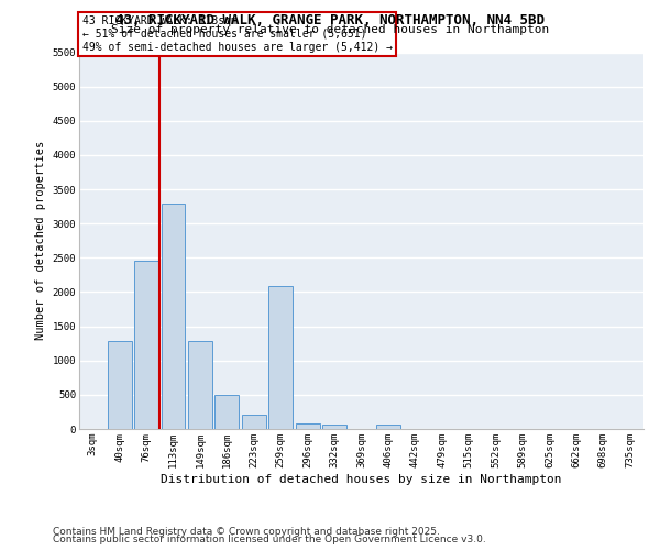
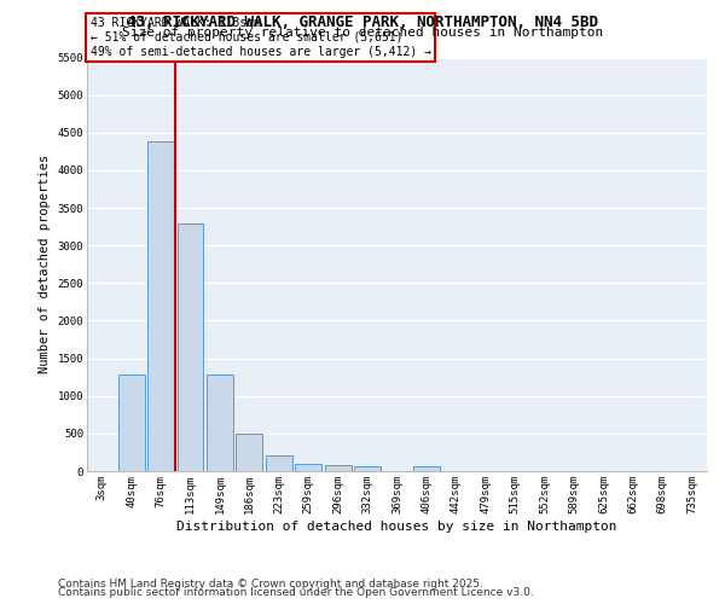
76sqm: 2460 -> 4380
259sqm: 2080 -> 90
